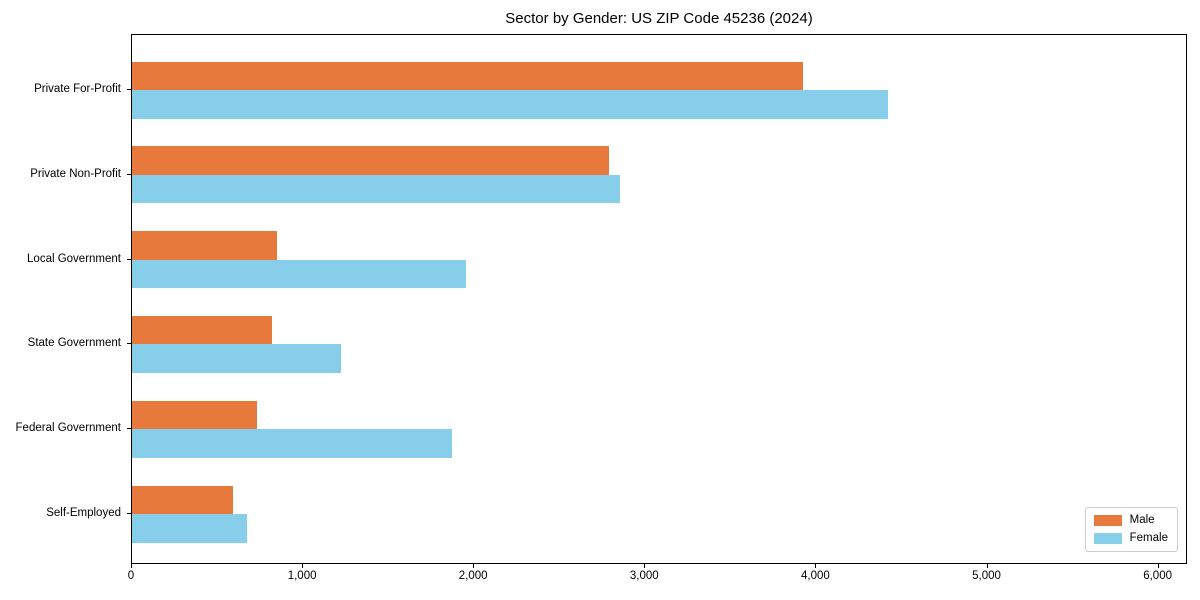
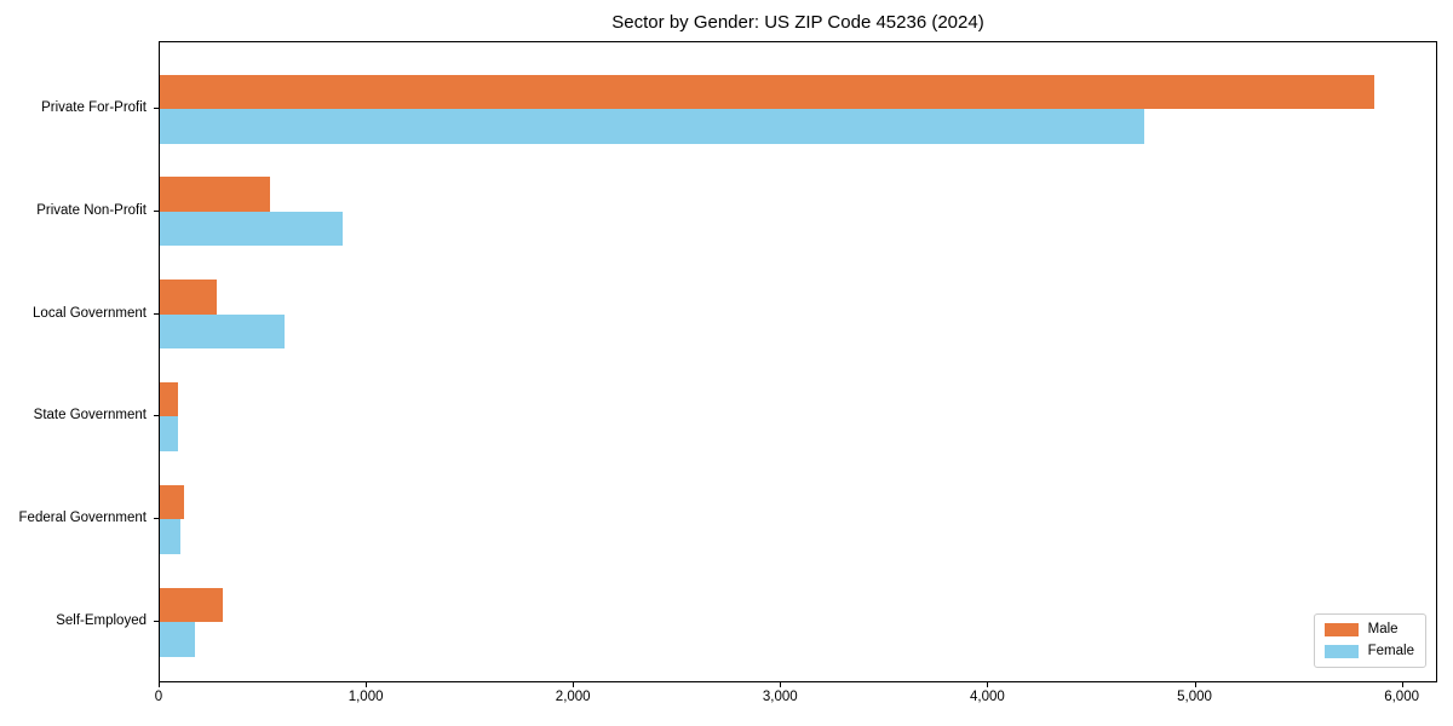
Male/Private For-Profit: 3920 -> 5860
Female/Private For-Profit: 4420 -> 4750
Male/Private Non-Profit: 2790 -> 530
Female/Private Non-Profit: 2850 -> 880
Male/Local Government: 850 -> 280
Female/Local Government: 1950 -> 600
Male/State Government: 820 -> 90
Female/State Government: 1220 -> 90
Male/Federal Government: 730 -> 120
Female/Federal Government: 1870 -> 100
Male/Self-Employed: 590 -> 300
Female/Self-Employed: 670 -> 170
